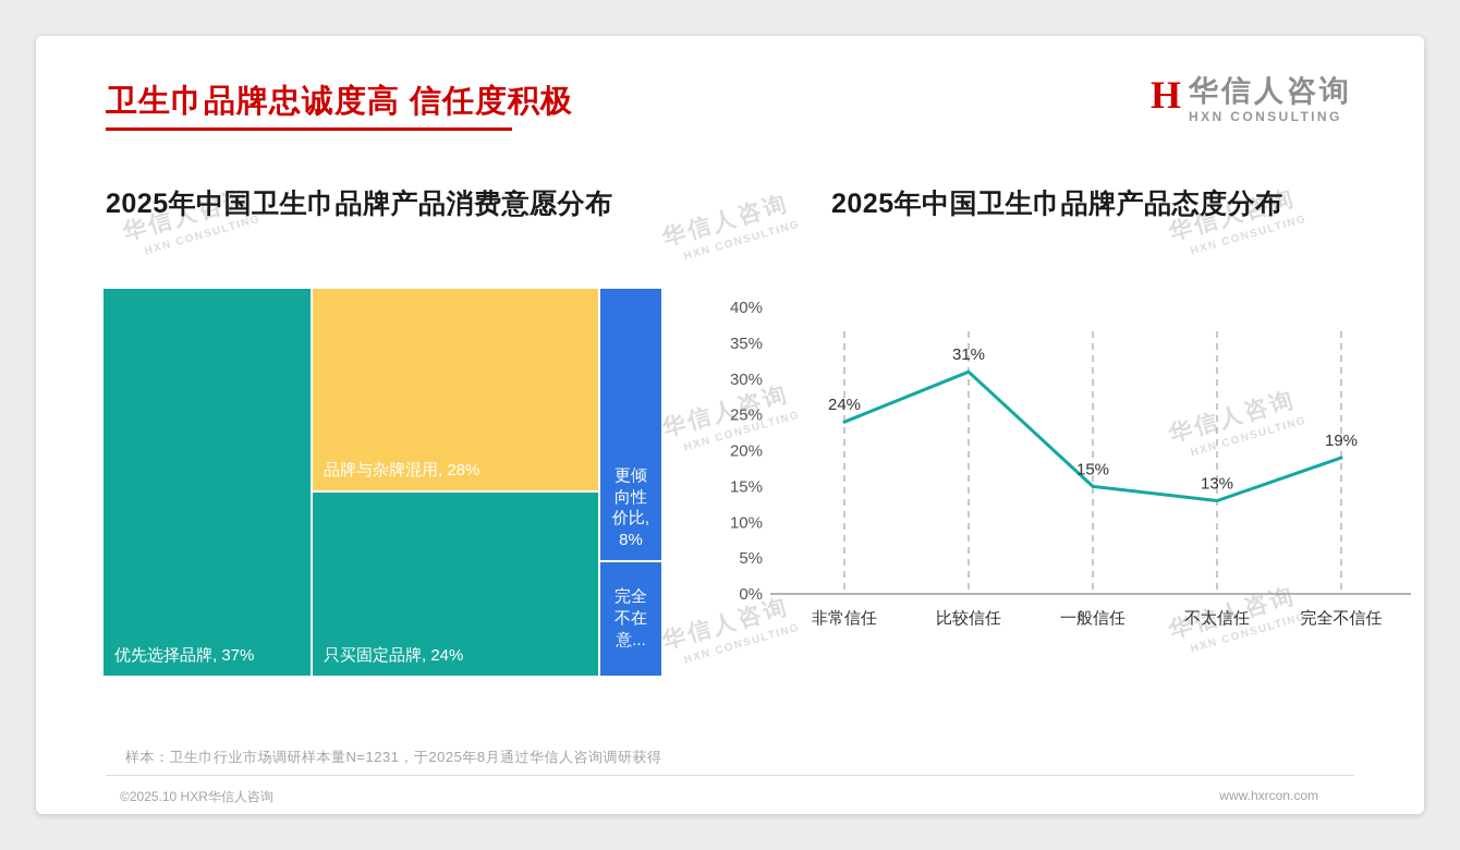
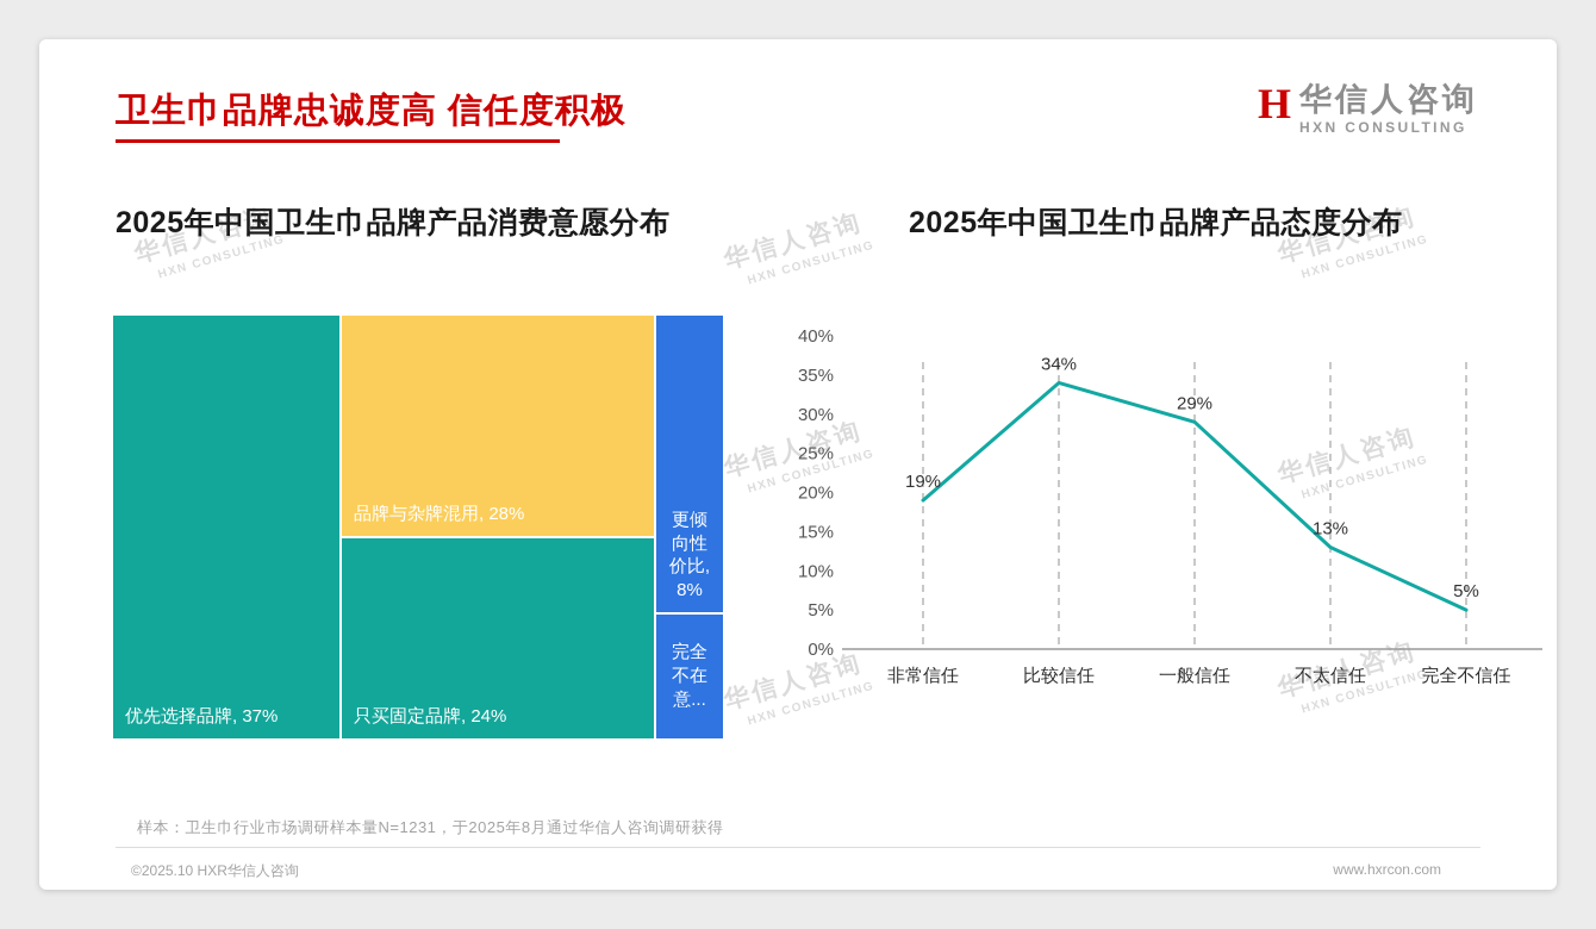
2025年中国卫生巾品牌产品态度分布/非常信任: 24% -> 19%
2025年中国卫生巾品牌产品态度分布/比较信任: 31% -> 34%
2025年中国卫生巾品牌产品态度分布/一般信任: 15% -> 29%
2025年中国卫生巾品牌产品态度分布/完全不信任: 19% -> 5%
